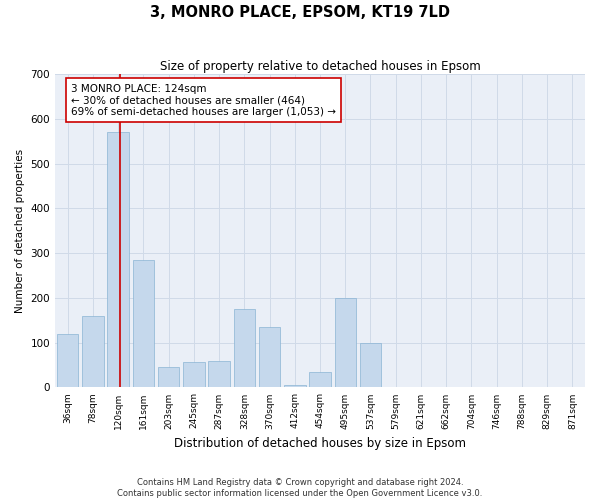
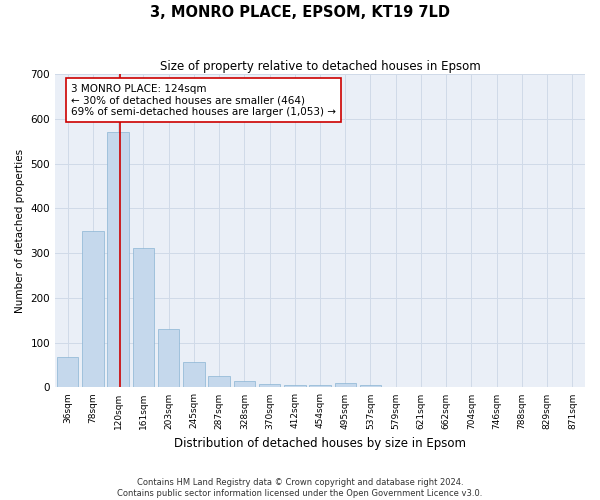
36sqm: 120 -> 68
78sqm: 160 -> 350
161sqm: 285 -> 312
203sqm: 45 -> 130
287sqm: 60 -> 25
328sqm: 175 -> 14
370sqm: 135 -> 7
454sqm: 35 -> 6
495sqm: 200 -> 10
537sqm: 100 -> 5
